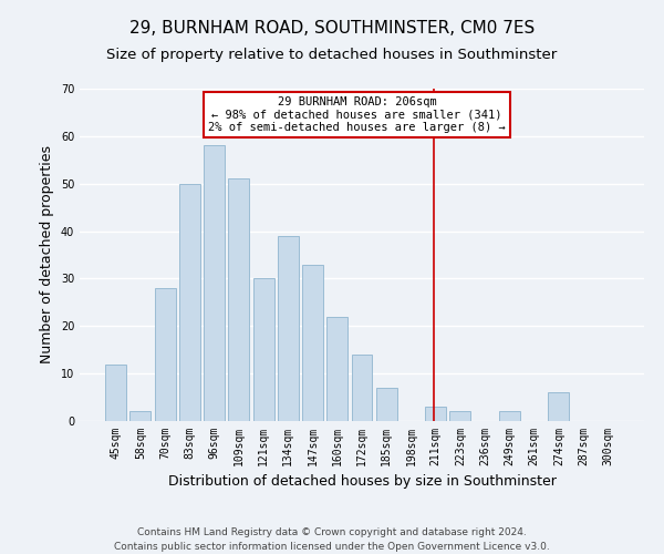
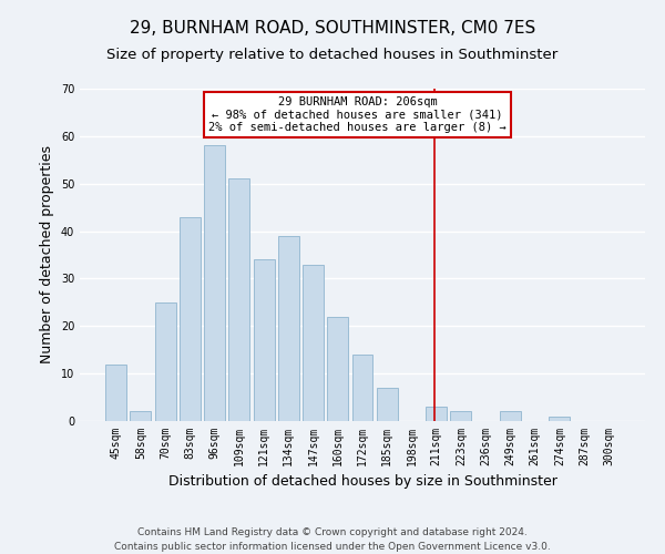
70sqm: 28 -> 25
83sqm: 50 -> 43
121sqm: 30 -> 34
274sqm: 6 -> 1
